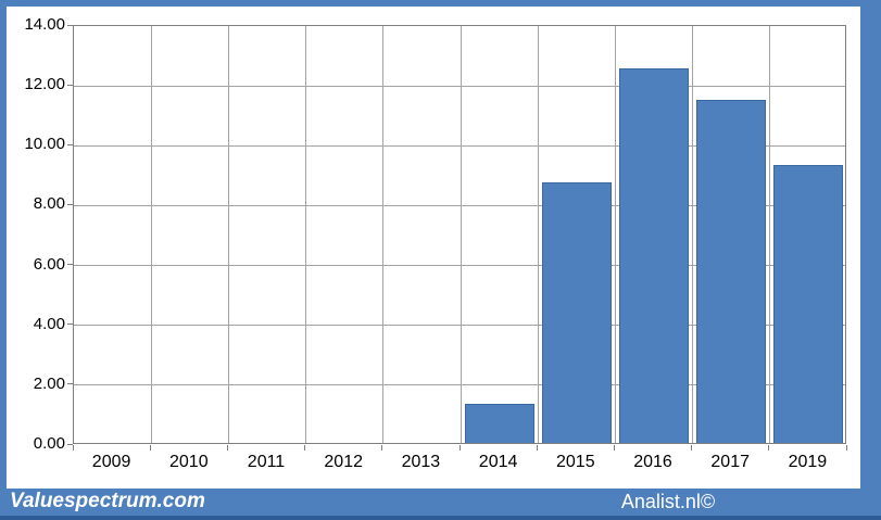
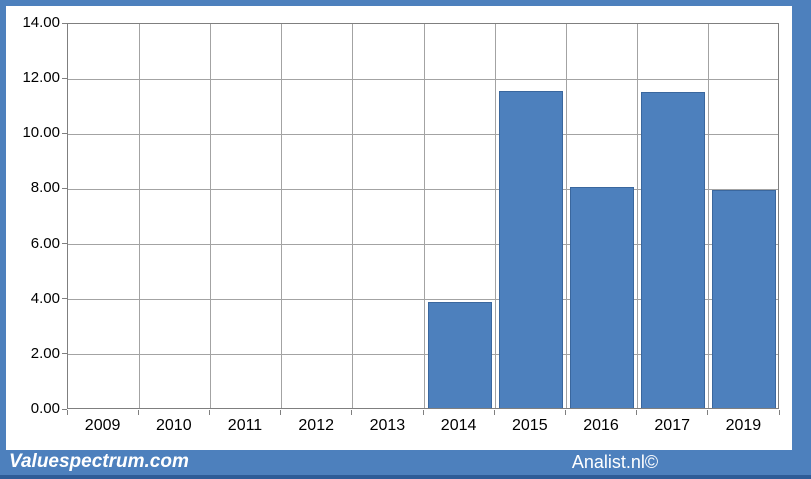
2014: 1.3 -> 3.9
2015: 8.7 -> 11.5
2016: 12.5 -> 8.0
2019: 9.3 -> 7.9
